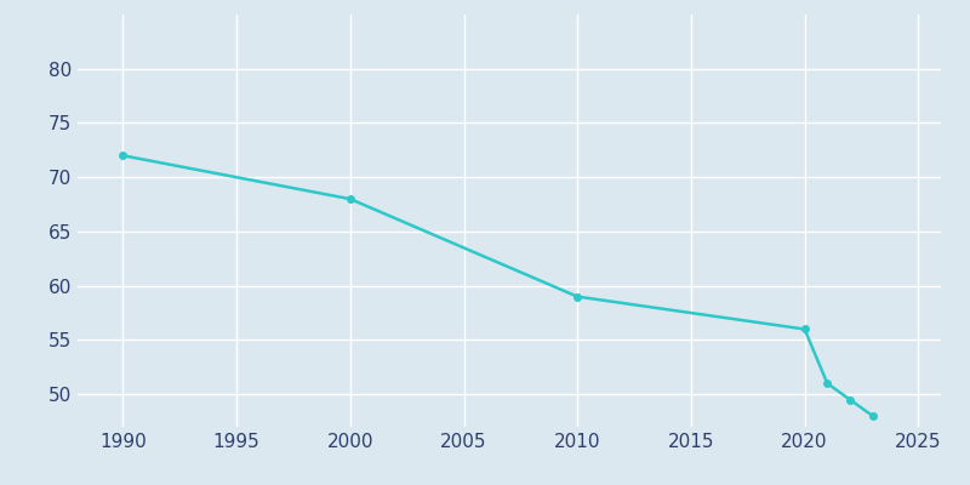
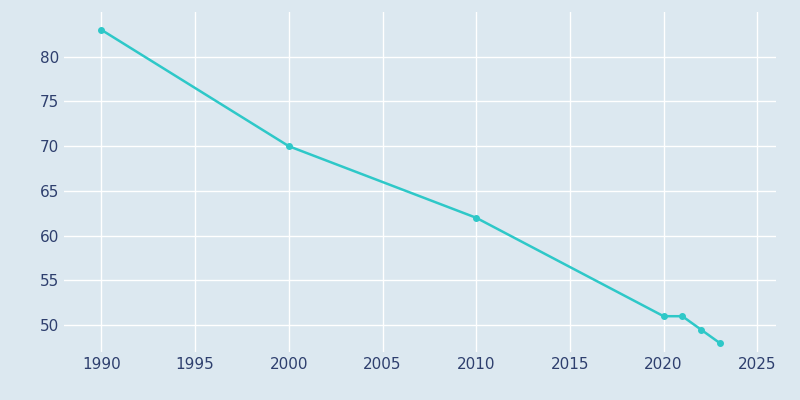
1990: 72.0 -> 83.0
2000: 68.0 -> 70.0
2010: 59.0 -> 62.0
2020: 56.0 -> 51.0
